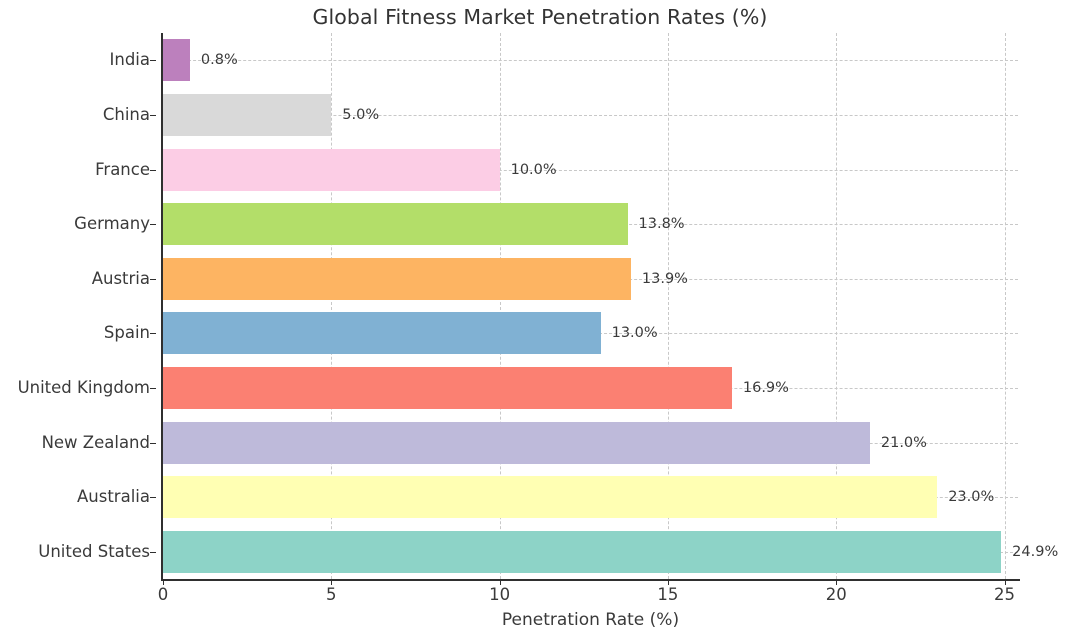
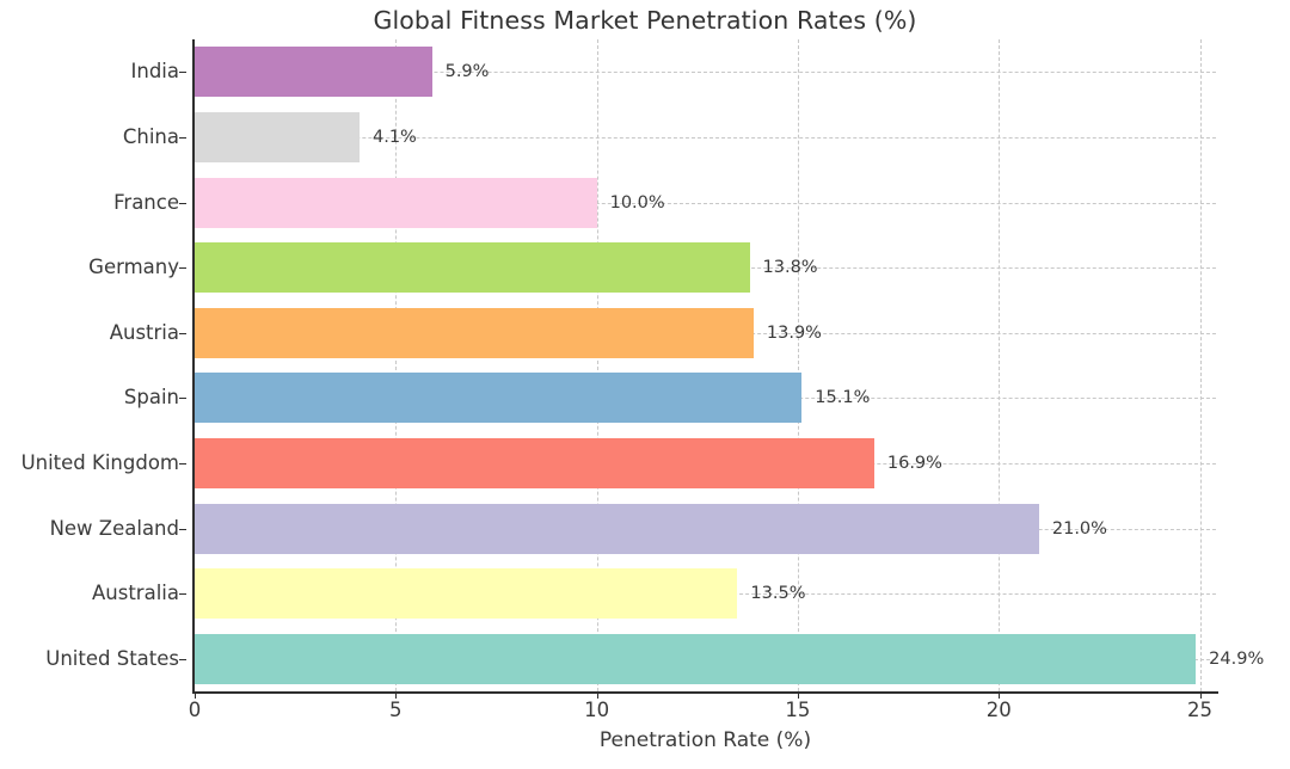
India: 0.8% -> 5.9%
China: 5.0% -> 4.1%
Spain: 13.0% -> 15.1%
Australia: 23.0% -> 13.5%
